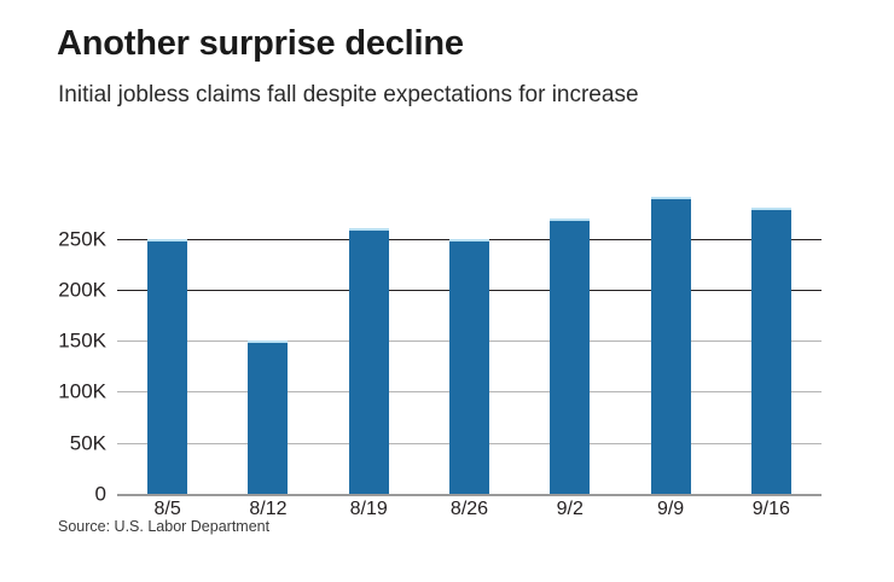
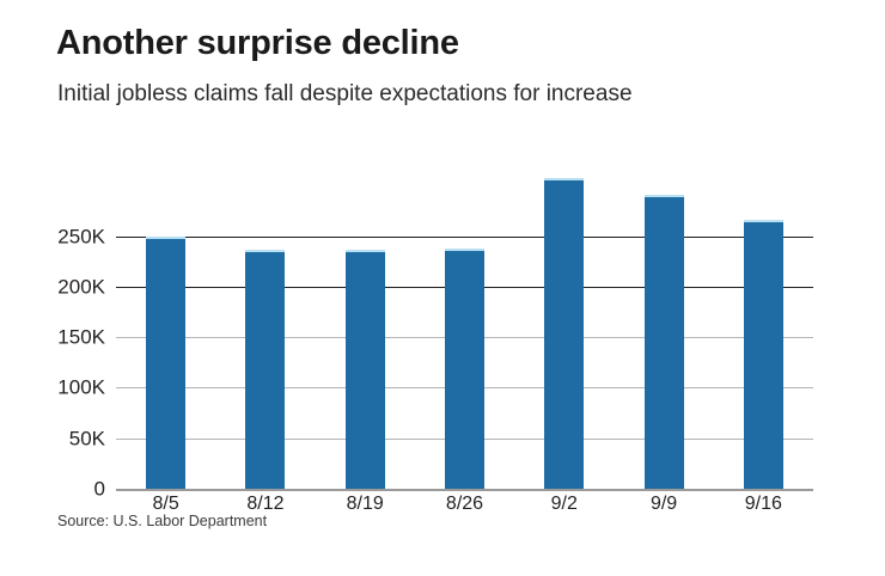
8/12: 150K -> 240K
8/19: 260K -> 240K
8/26: 250K -> 240K
9/2: 270K -> 310K
9/16: 280K -> 270K
